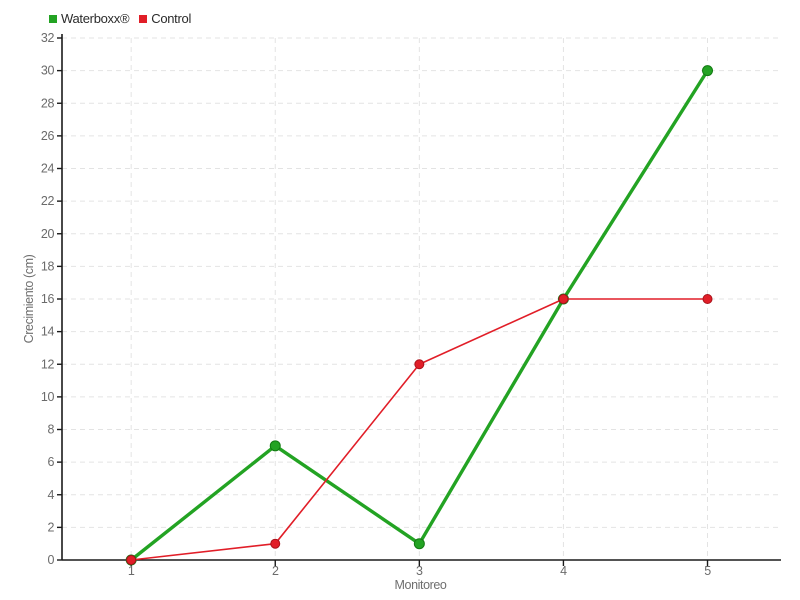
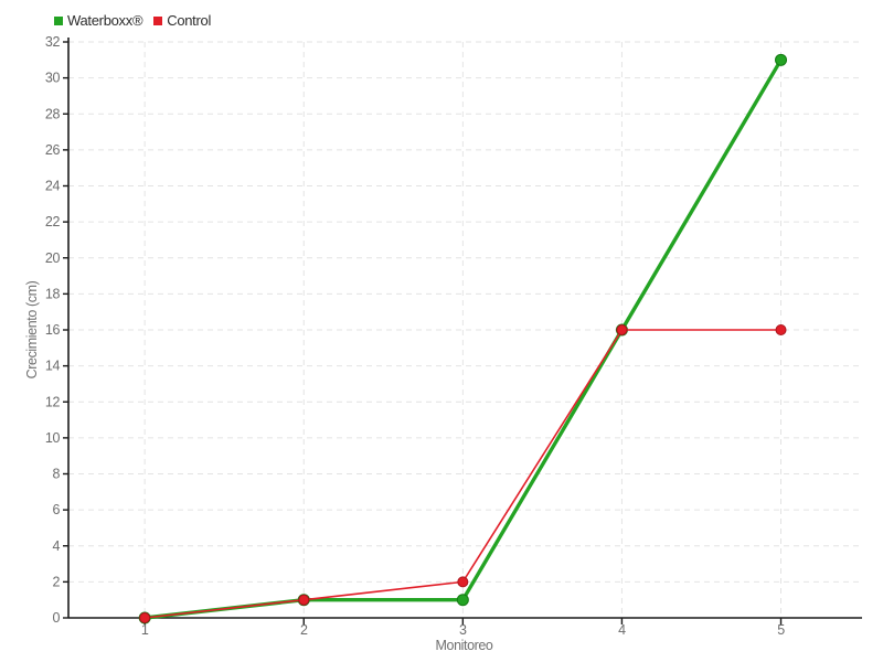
Waterboxx®/2: 7 -> 1
Control/3: 12 -> 2
Waterboxx®/5: 30 -> 31
